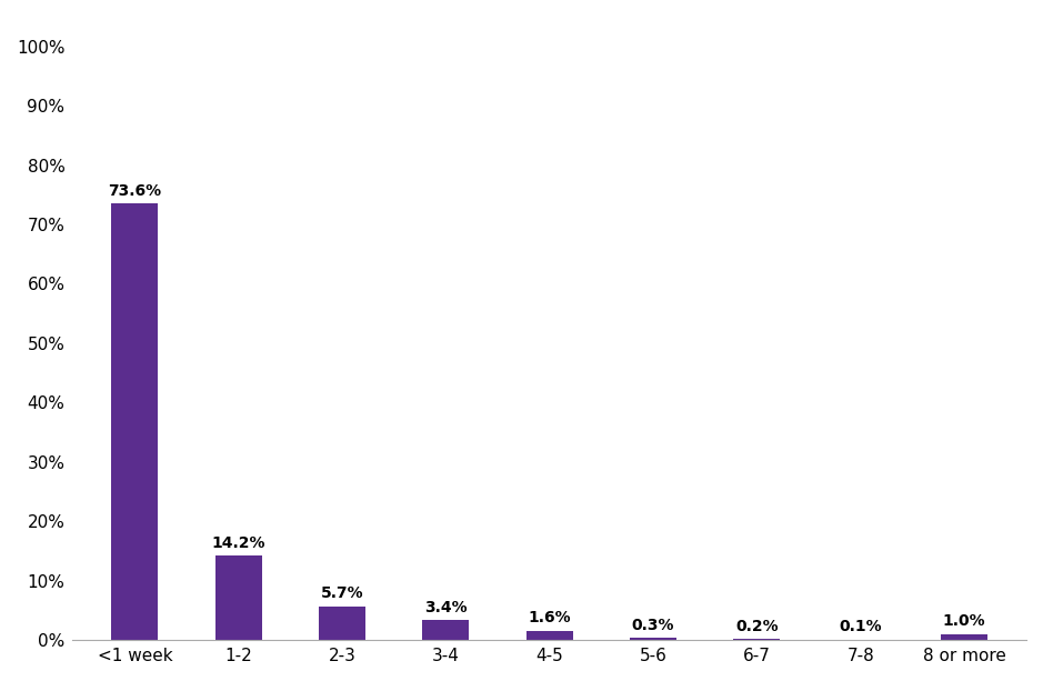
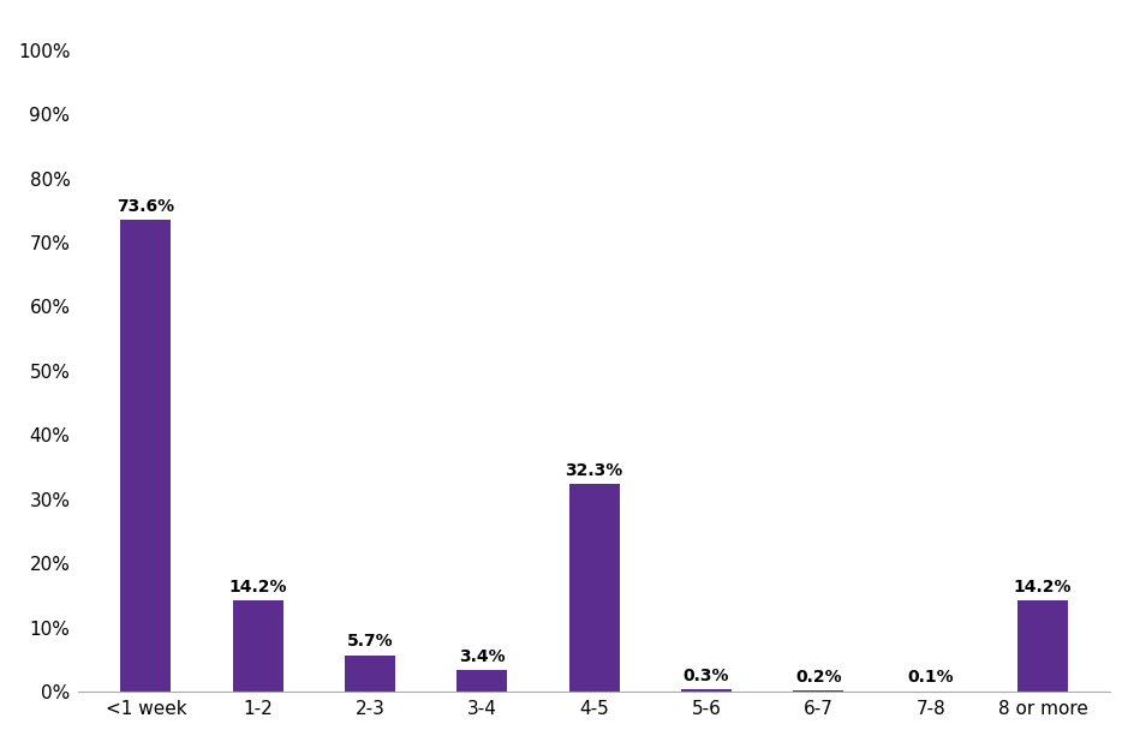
4-5: 1.6% -> 32.3%
8 or more: 1.0% -> 14.2%
